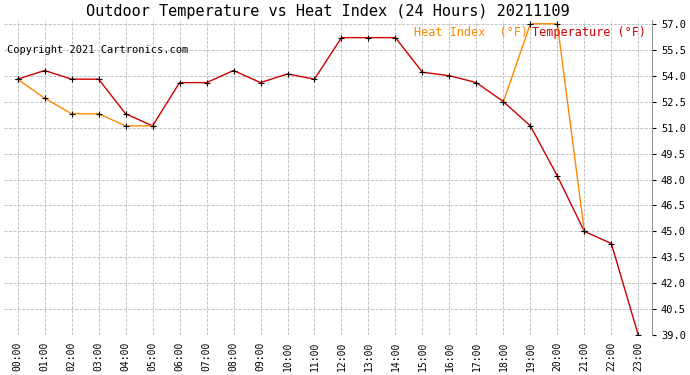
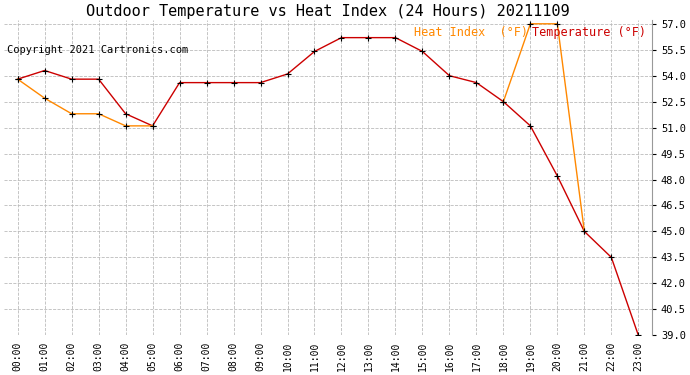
Temperature (°F)/08:00: 54.3 -> 53.6
Temperature (°F)/11:00: 53.8 -> 55.4
Temperature (°F)/15:00: 54.2 -> 55.4
Temperature (°F)/22:00: 44.3 -> 43.5
